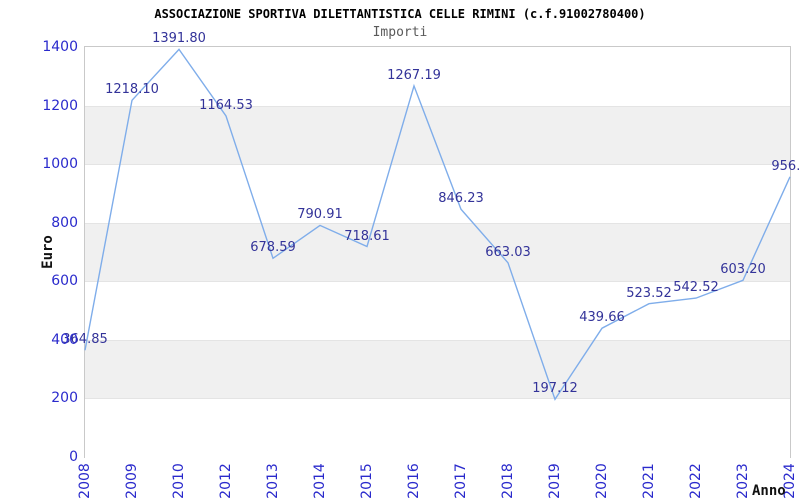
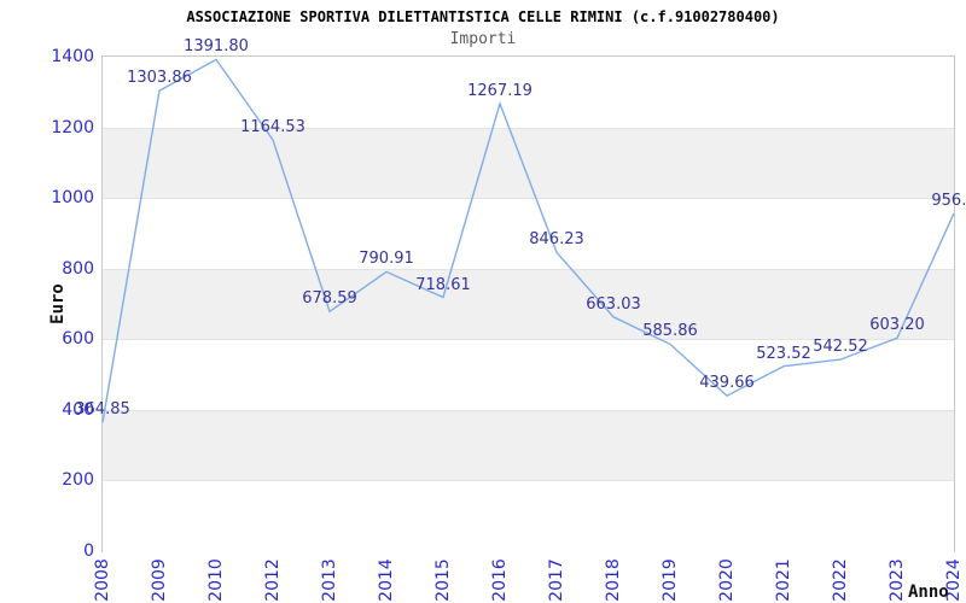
2009: 1218.10 -> 1303.86
2019: 197.12 -> 585.86
